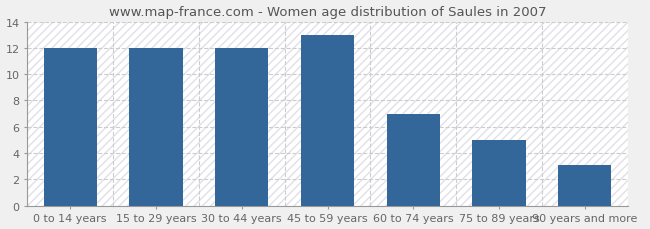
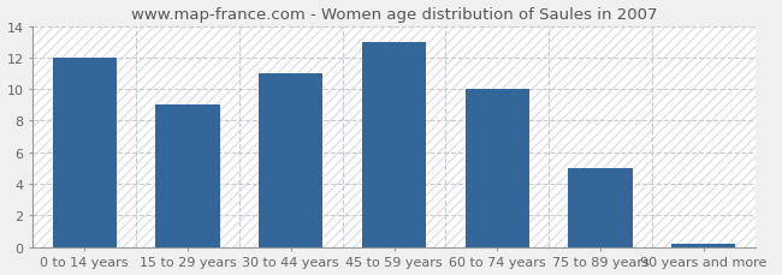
15 to 29 years: 12.0 -> 9.0
30 to 44 years: 12.0 -> 11.0
60 to 74 years: 7.0 -> 10.0
90 years and more: 3.1 -> 0.2
